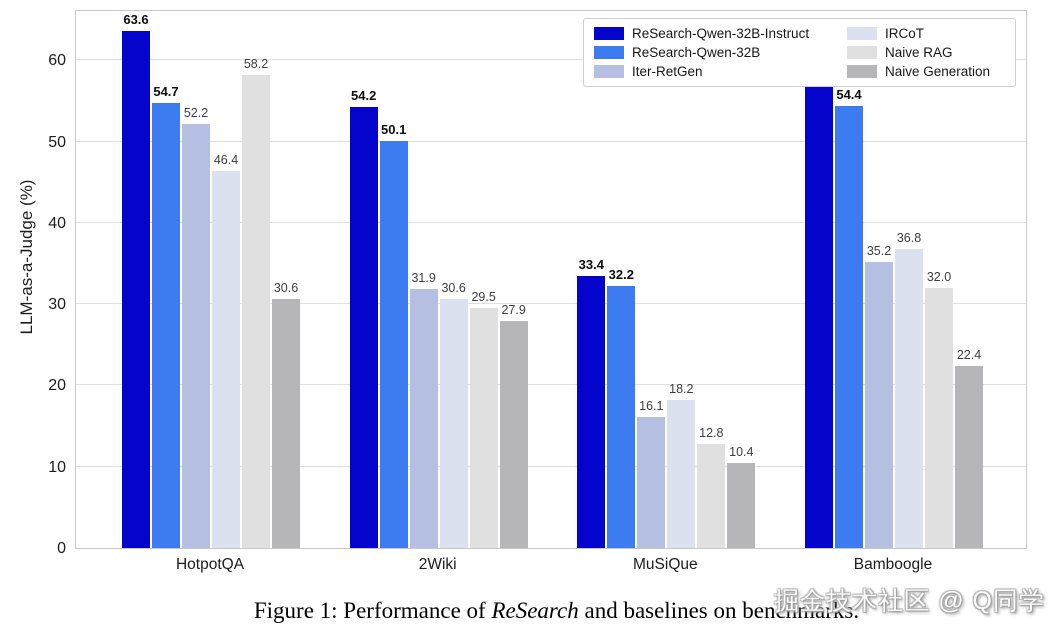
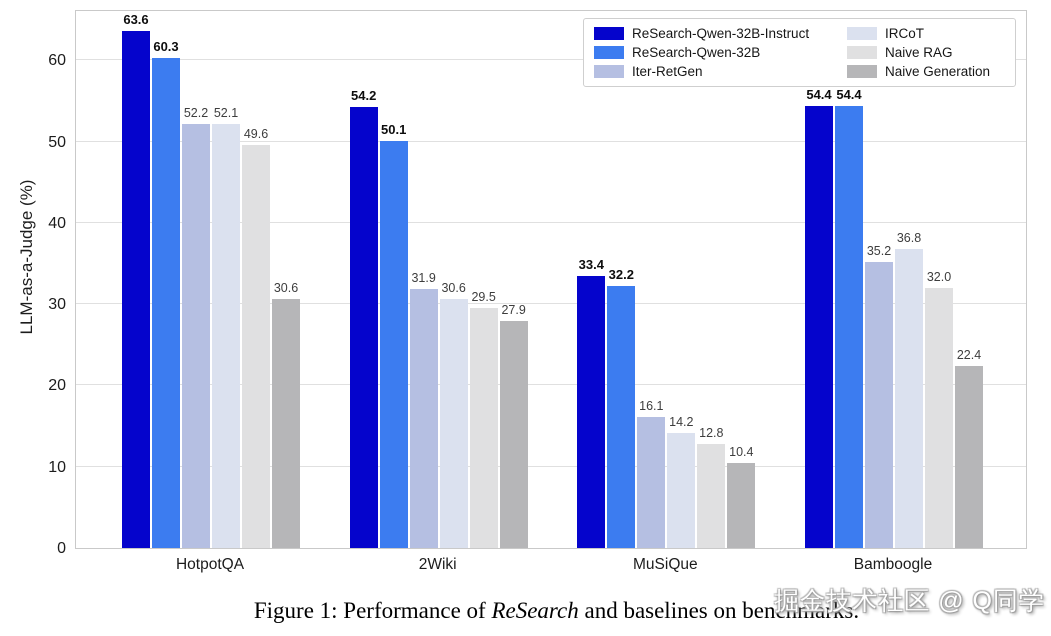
ReSearch-Qwen-32B/HotpotQA: 54.7 -> 60.3
IRCoT/HotpotQA: 46.4 -> 52.1
Naive RAG/HotpotQA: 58.2 -> 49.6
IRCoT/MuSiQue: 18.2 -> 14.2
ReSearch-Qwen-32B-Instruct/Bamboogle: 60.7 -> 54.4
